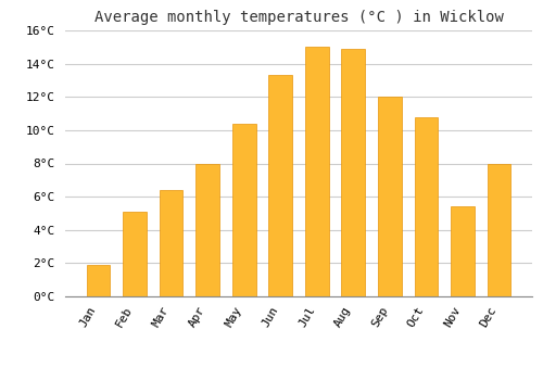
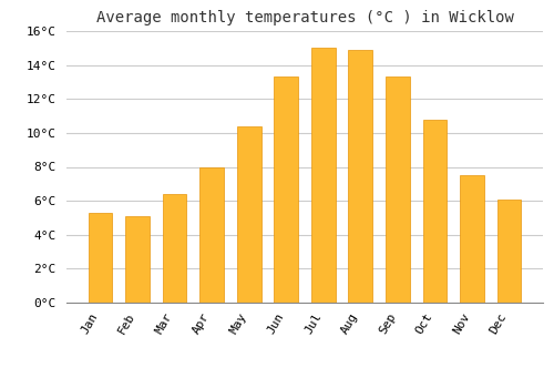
Jan: 1.9°C -> 5.3°C
Sep: 12.0°C -> 13.3°C
Nov: 5.4°C -> 7.5°C
Dec: 8.0°C -> 6.1°C
